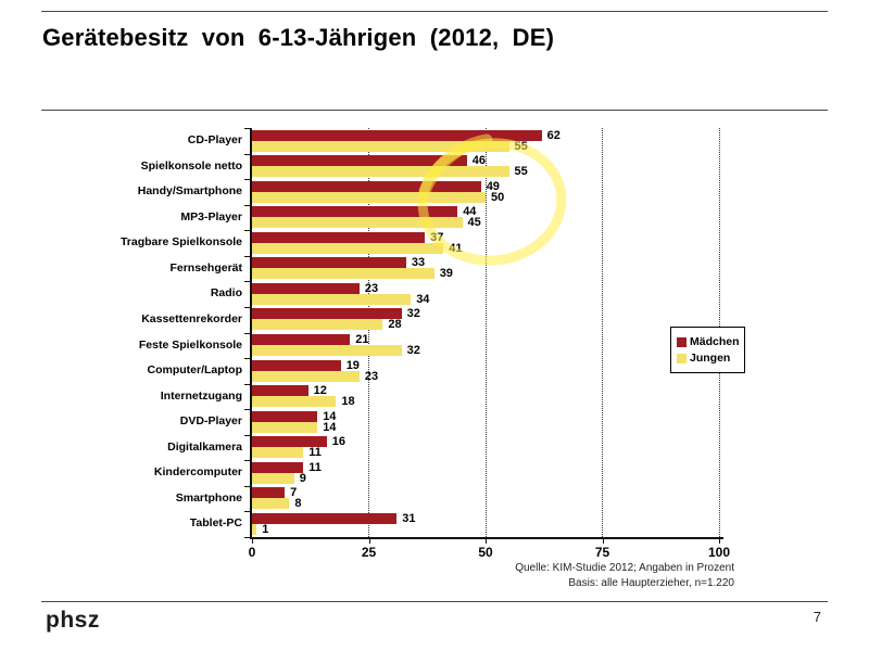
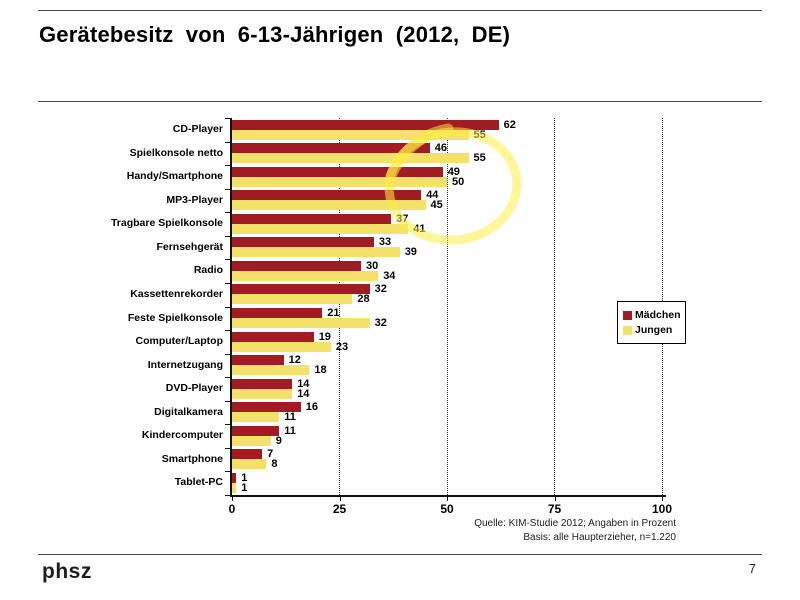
Mädchen/Radio: 23 -> 30
Mädchen/Tablet-PC: 31 -> 1
